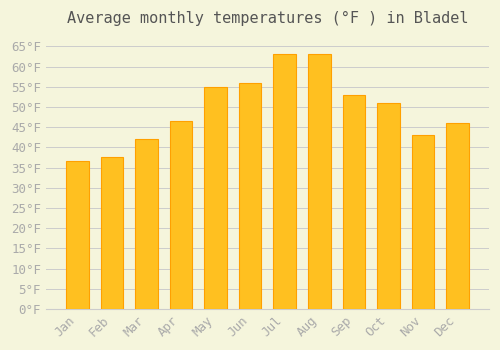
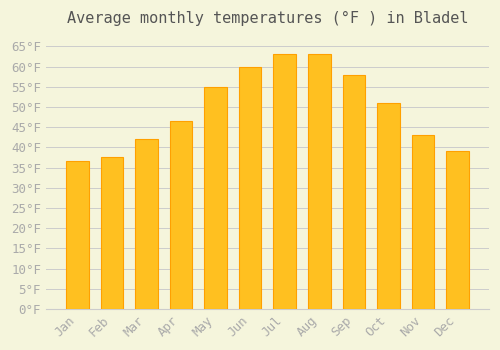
Jun: 56.0°F -> 60.0°F
Sep: 53.0°F -> 58.0°F
Dec: 46.0°F -> 39.0°F
